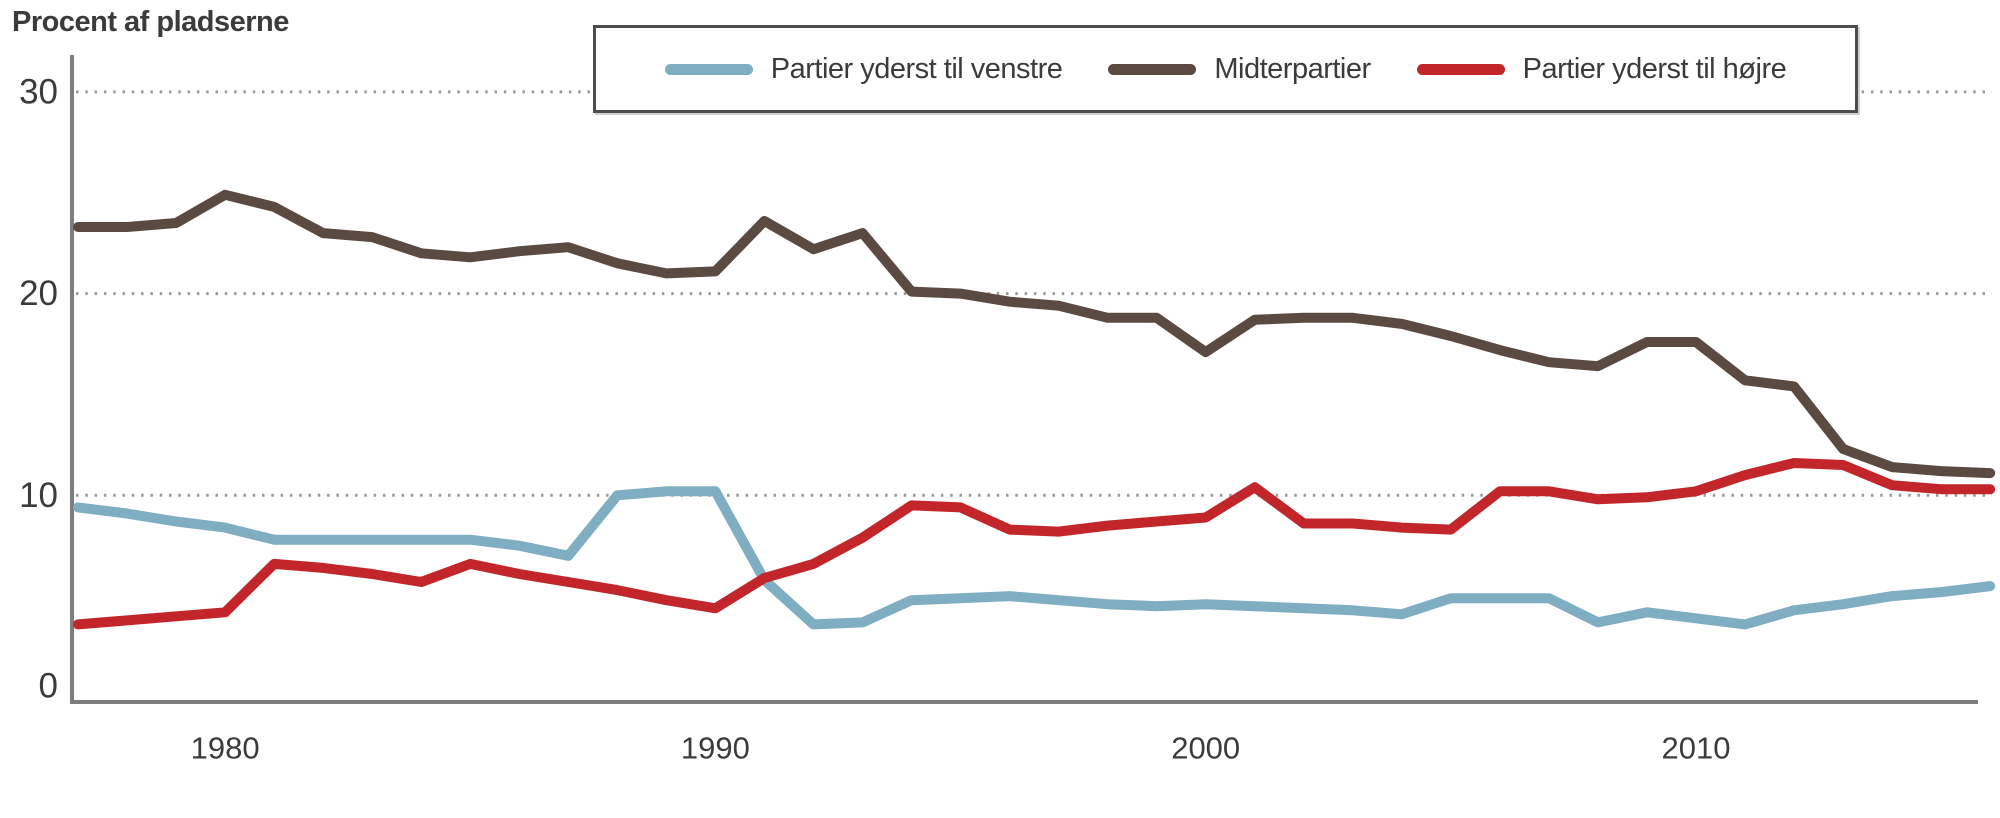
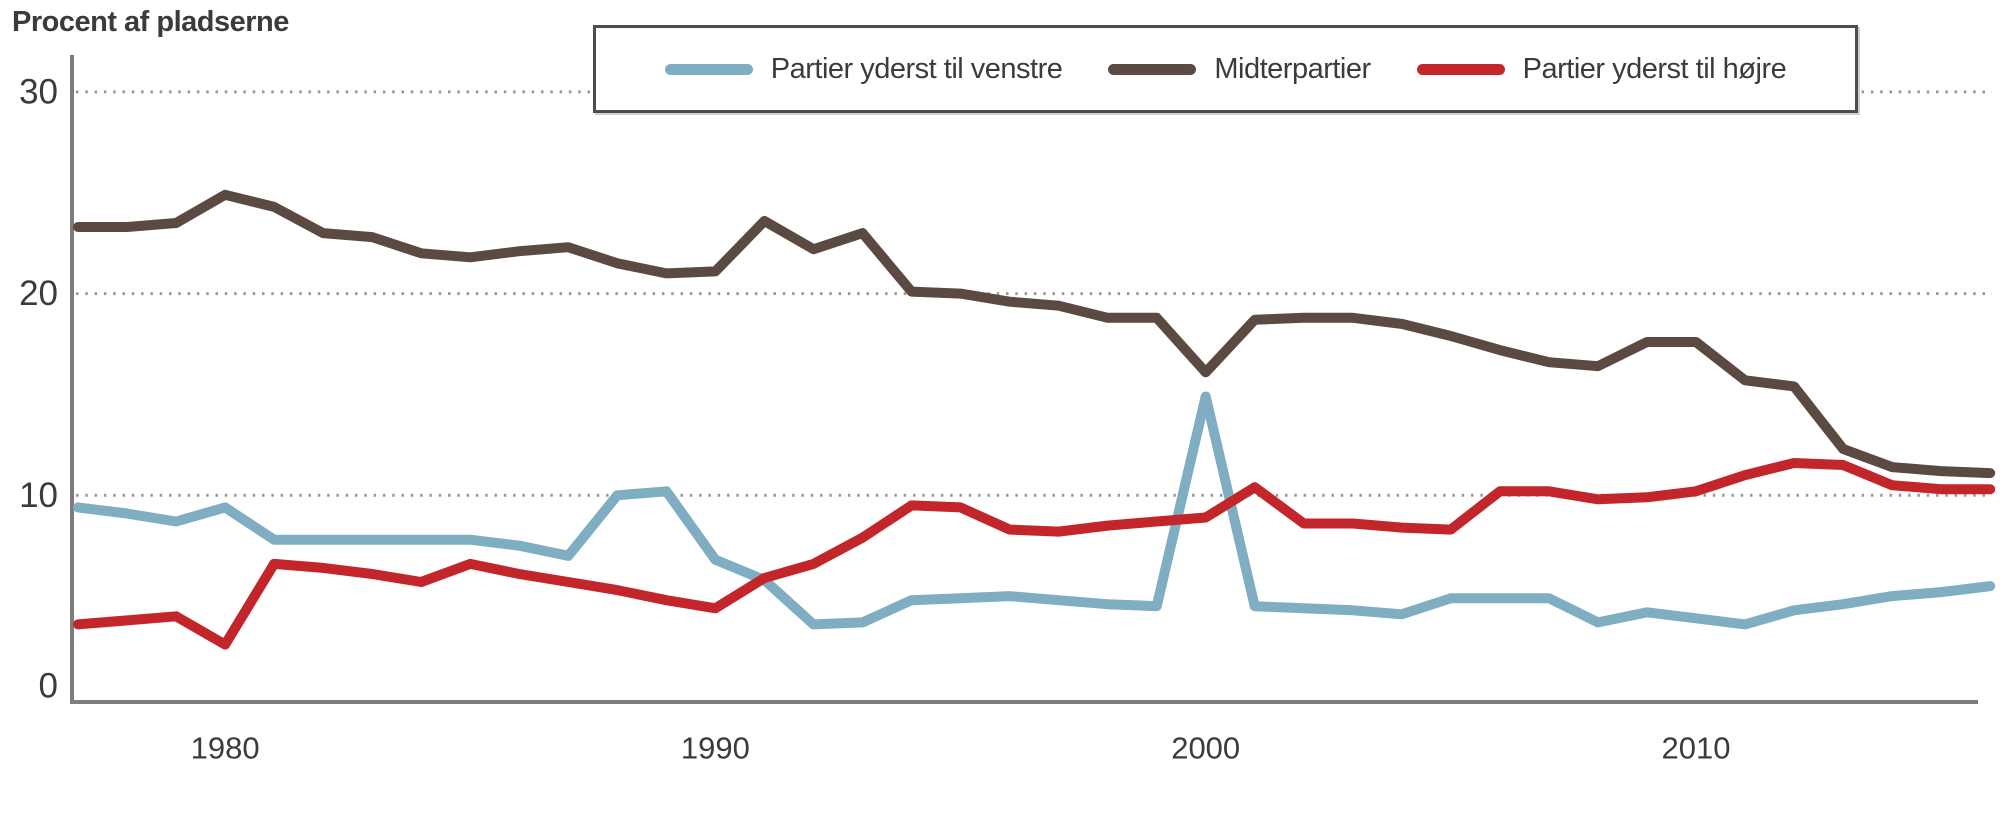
Partier yderst til venstre/1980: 8.4 -> 9.4
Partier yderst til højre/1980: 4.2 -> 2.6
Partier yderst til venstre/1990: 10.2 -> 6.8
Partier yderst til venstre/2000: 4.6 -> 14.9
Midterpartier/2000: 17.1 -> 16.1
